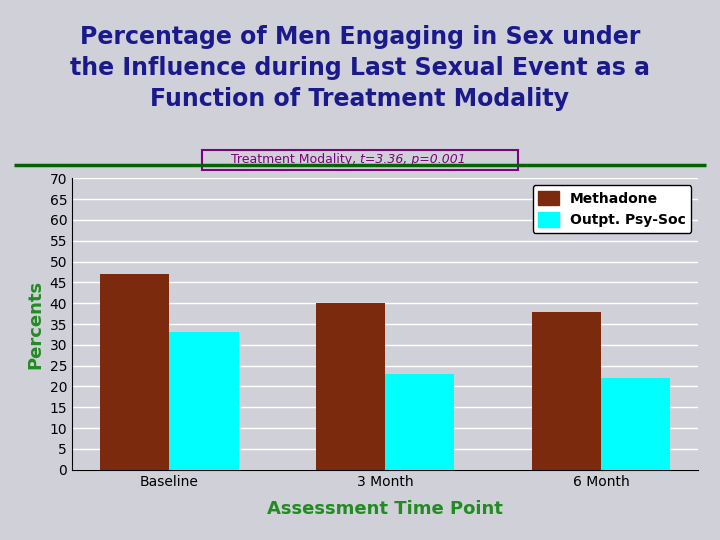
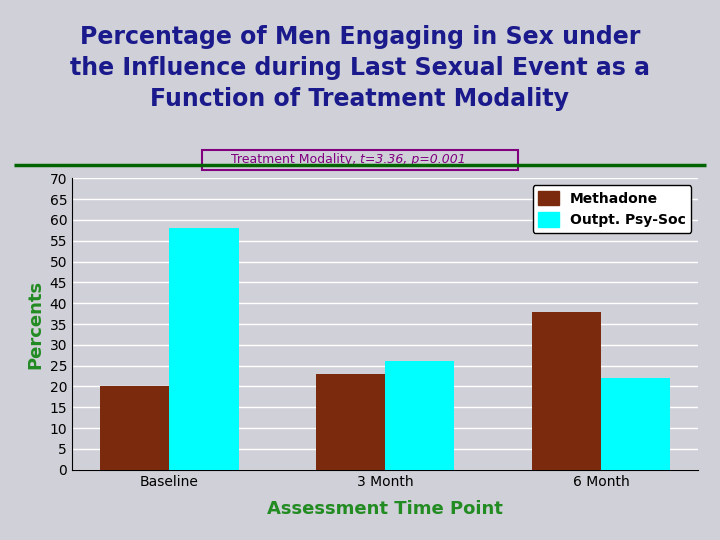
Methadone/Baseline: 47 -> 20
Outpt. Psy-Soc/Baseline: 33 -> 58
Methadone/3 Month: 40 -> 23
Outpt. Psy-Soc/3 Month: 23 -> 26
